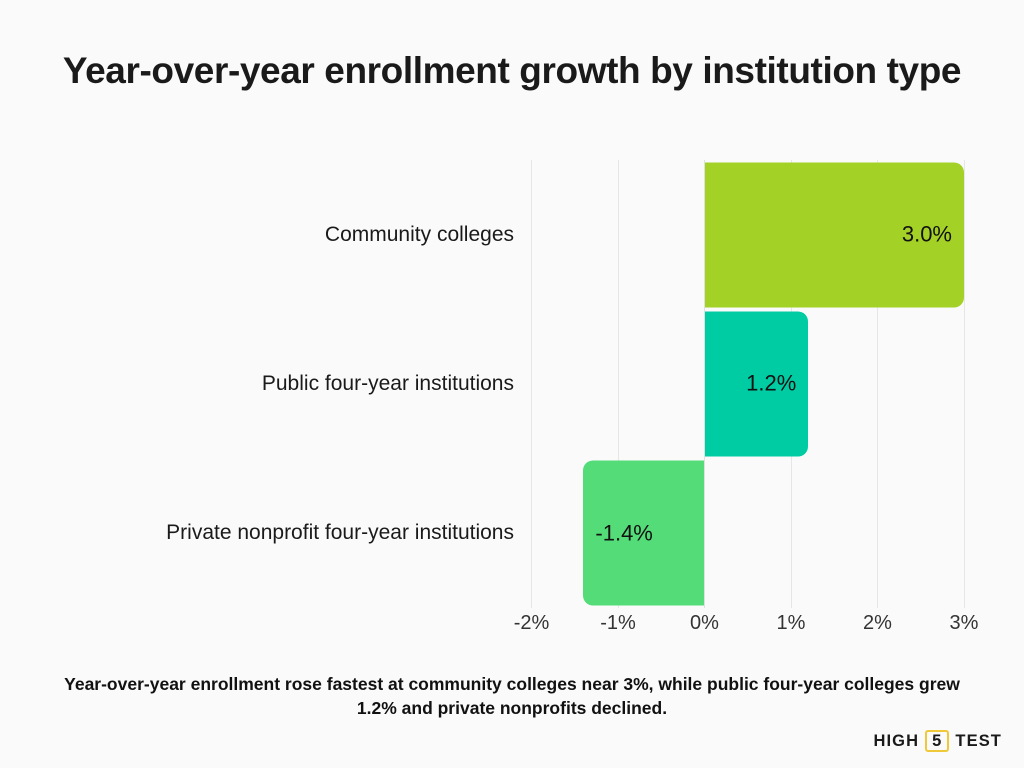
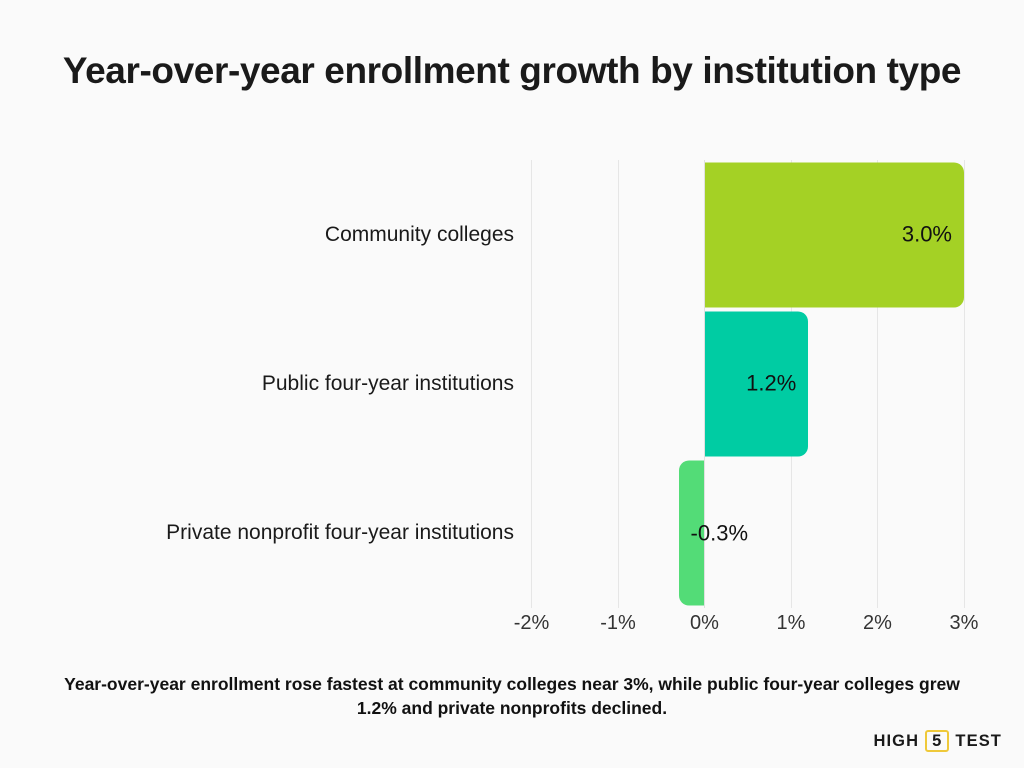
Private nonprofit four-year institutions: -1.4% -> -0.3%
